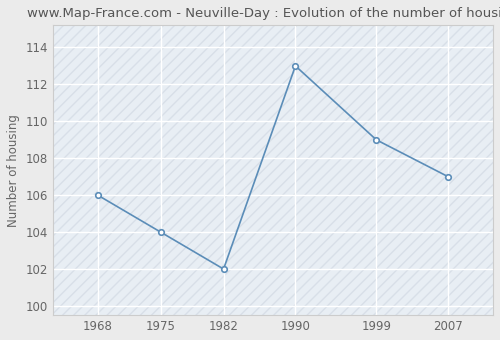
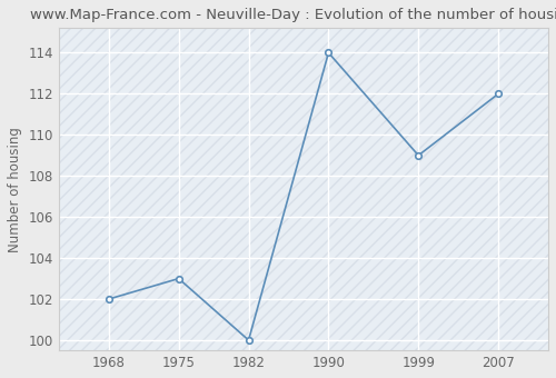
1968: 106 -> 102
1975: 104 -> 103
1982: 102 -> 100
1990: 113 -> 114
2007: 107 -> 112
